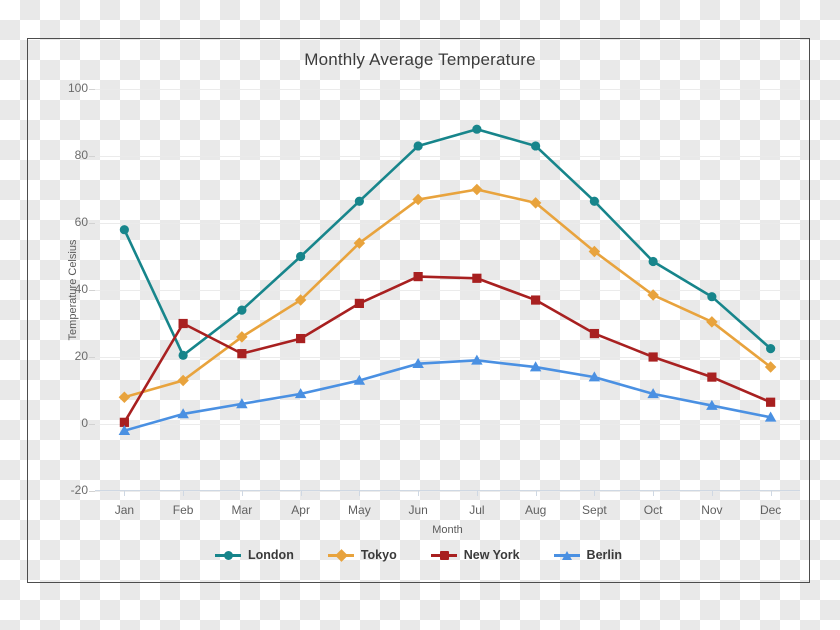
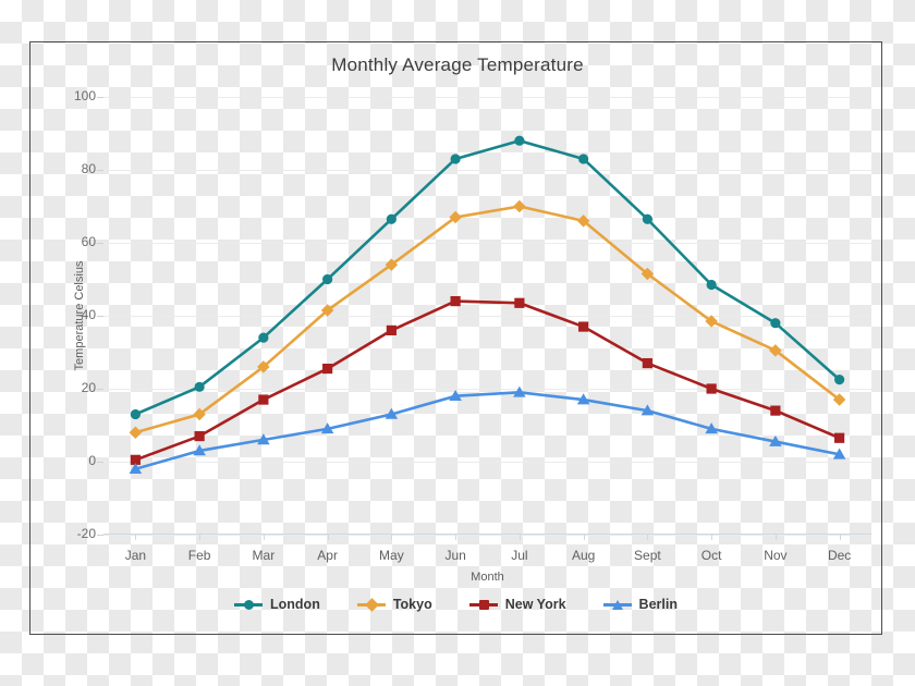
London/Jan: 58 -> 13
New York/Feb: 30 -> 7
New York/Mar: 21 -> 17
Tokyo/Apr: 37 -> 42
